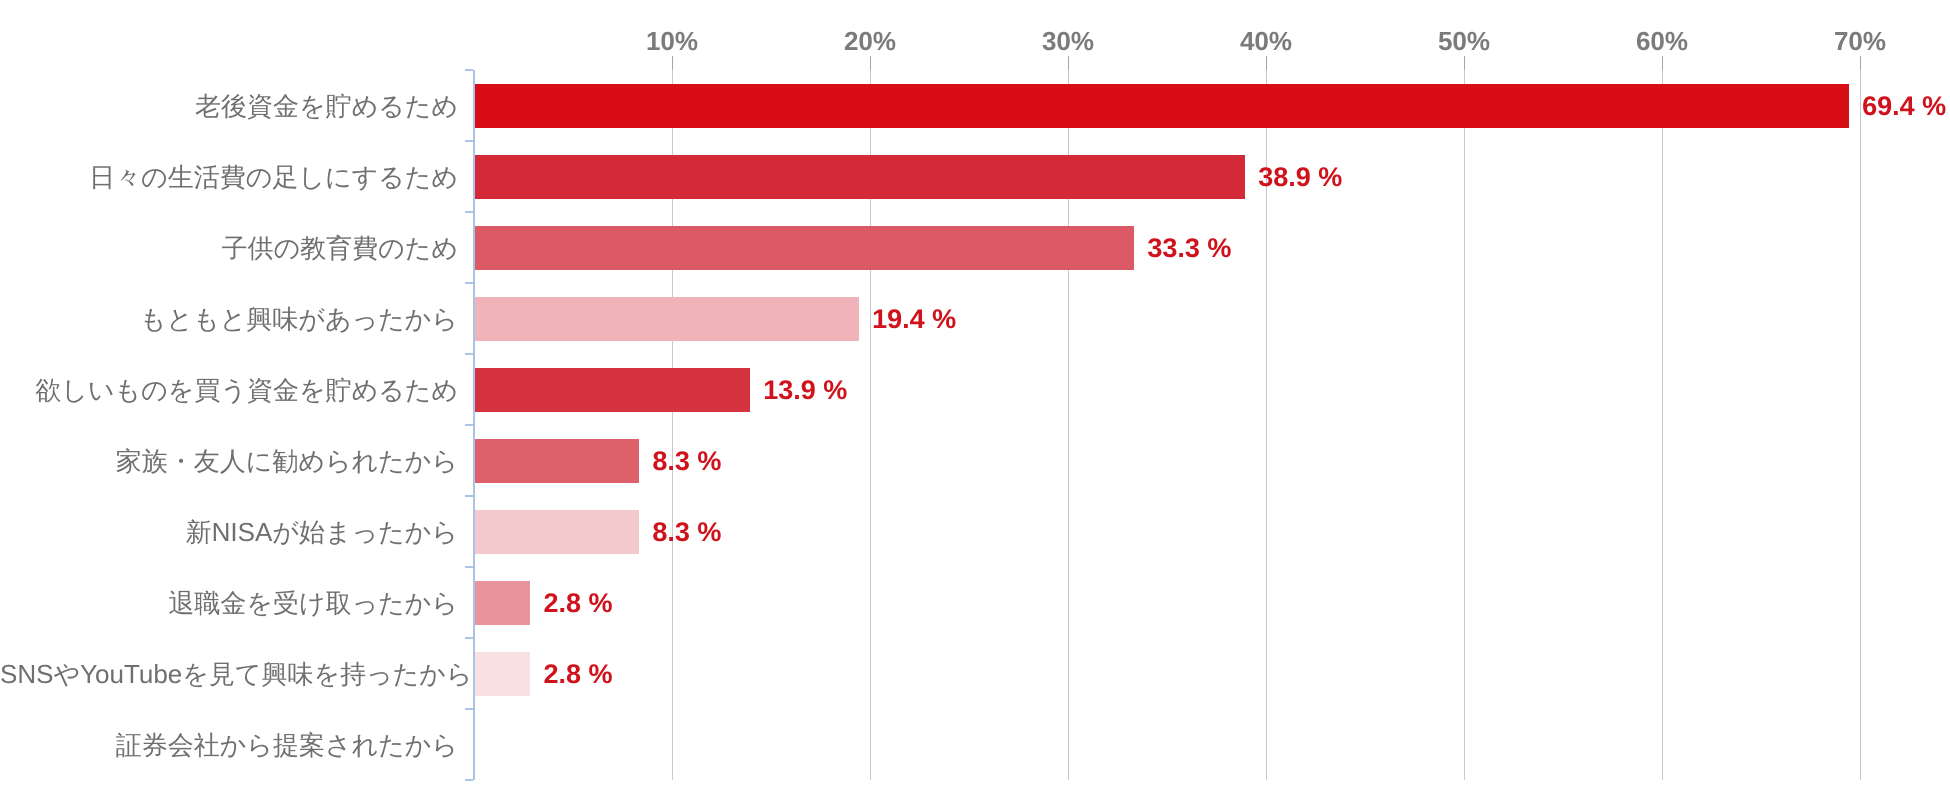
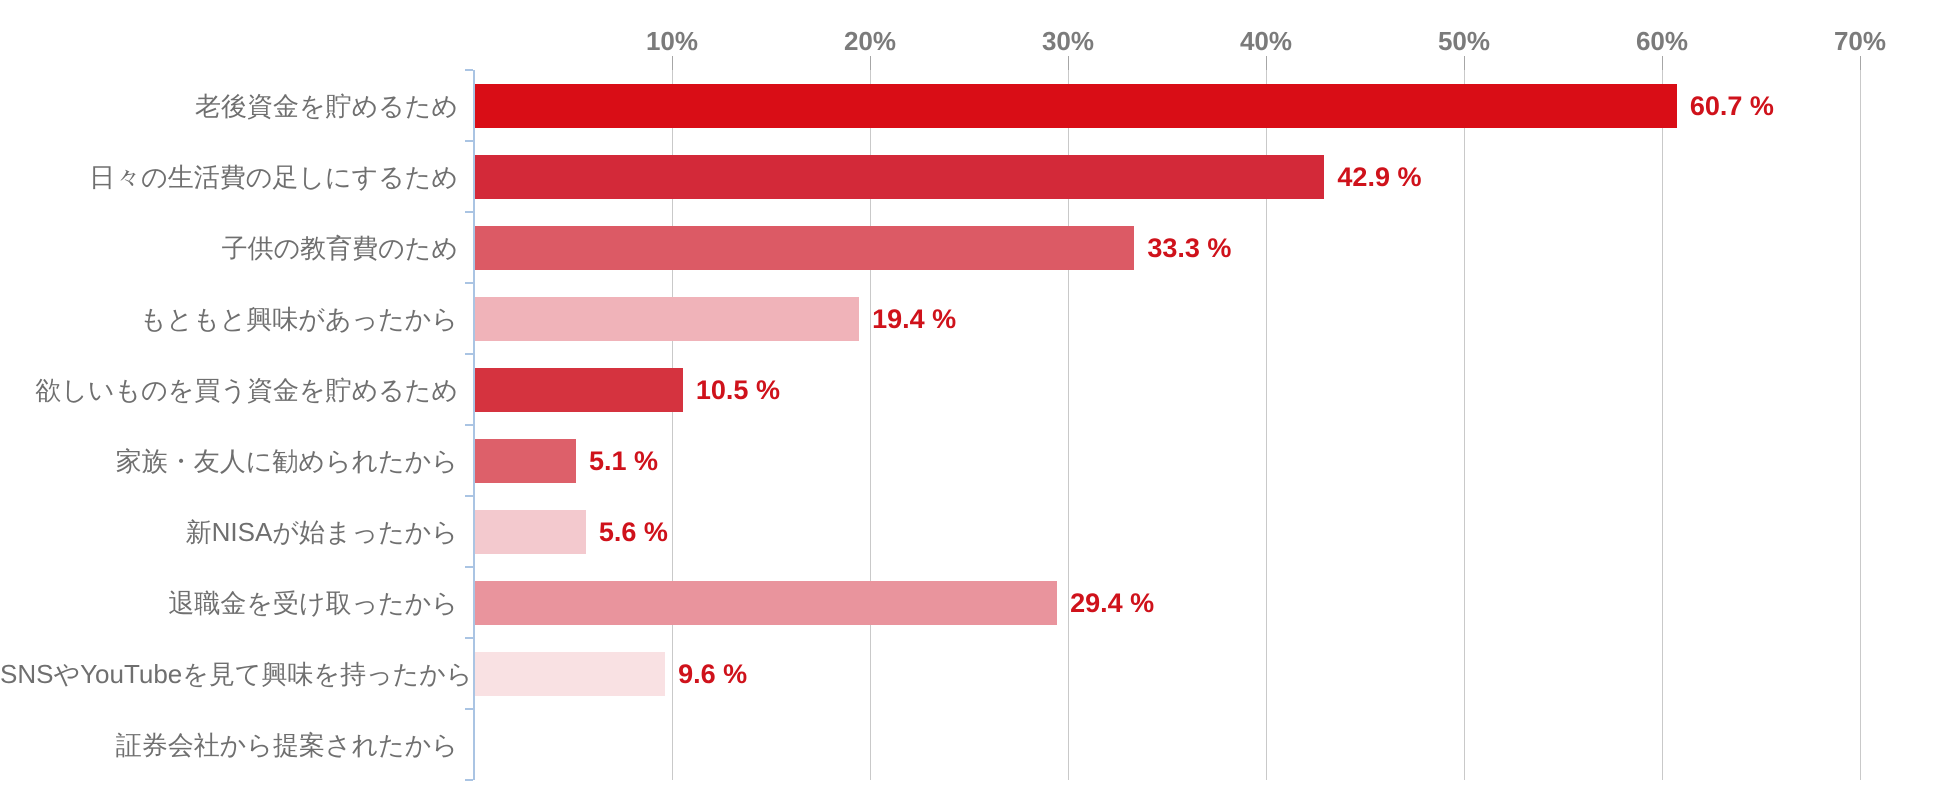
老後資金を貯めるため: 69.4 -> 60.7
日々の生活費の足しにするため: 38.9 -> 42.9
欲しいものを買う資金を貯めるため: 13.9 -> 10.5
家族・友人に勧められたから: 8.3 -> 5.1
新NISAが始まったから: 8.3 -> 5.6
退職金を受け取ったから: 2.8 -> 29.4
SNSやYouTubeを見て興味を持ったから: 2.8 -> 9.6
